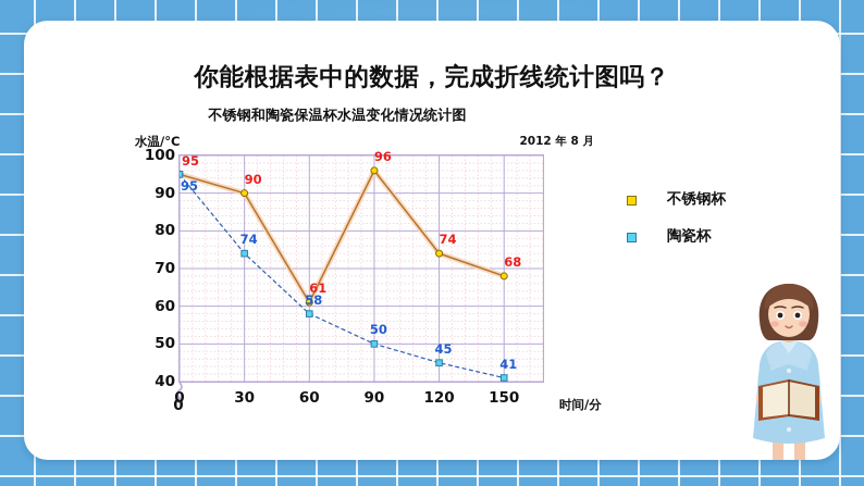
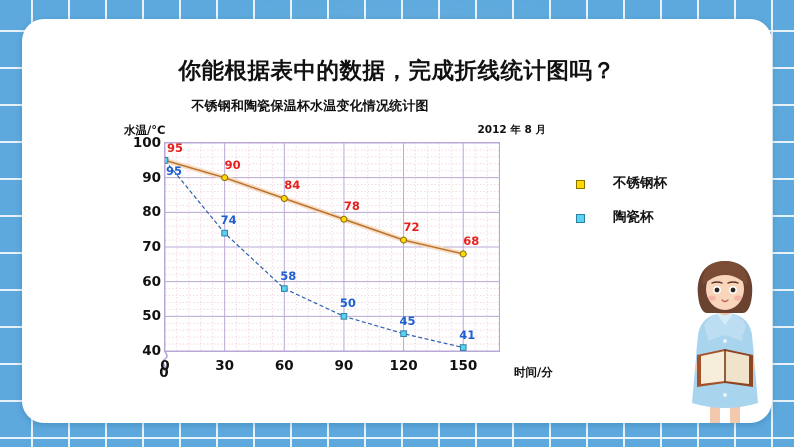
不锈钢杯/60: 61 -> 84
不锈钢杯/90: 96 -> 78
不锈钢杯/120: 74 -> 72
